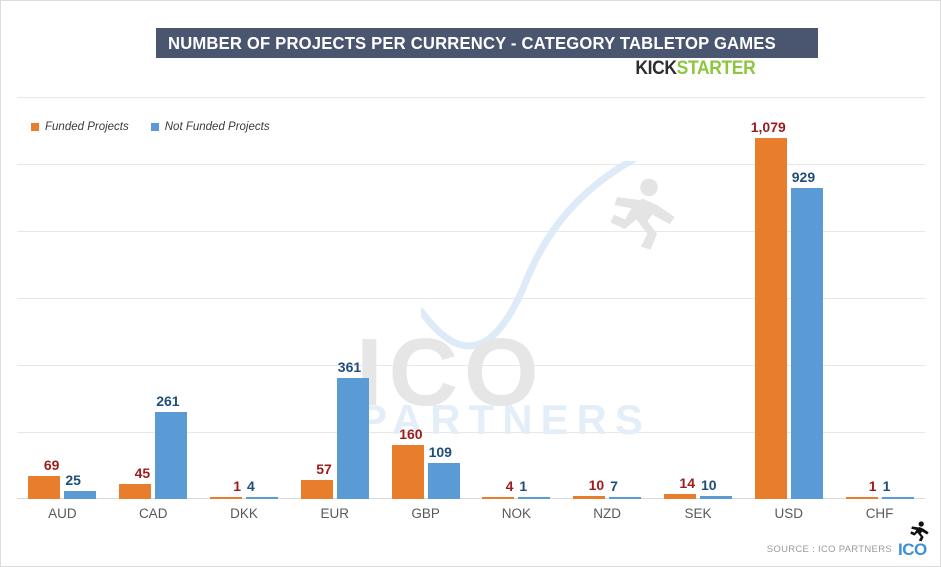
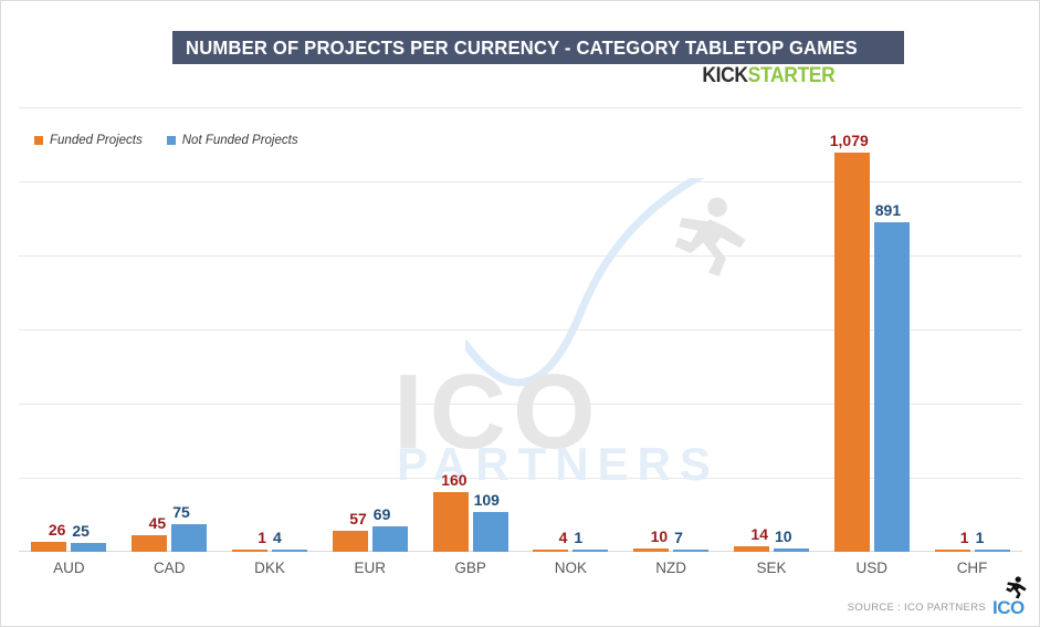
Funded Projects/AUD: 69 -> 26
Not Funded Projects/CAD: 261 -> 75
Not Funded Projects/EUR: 361 -> 69
Not Funded Projects/USD: 929 -> 891
